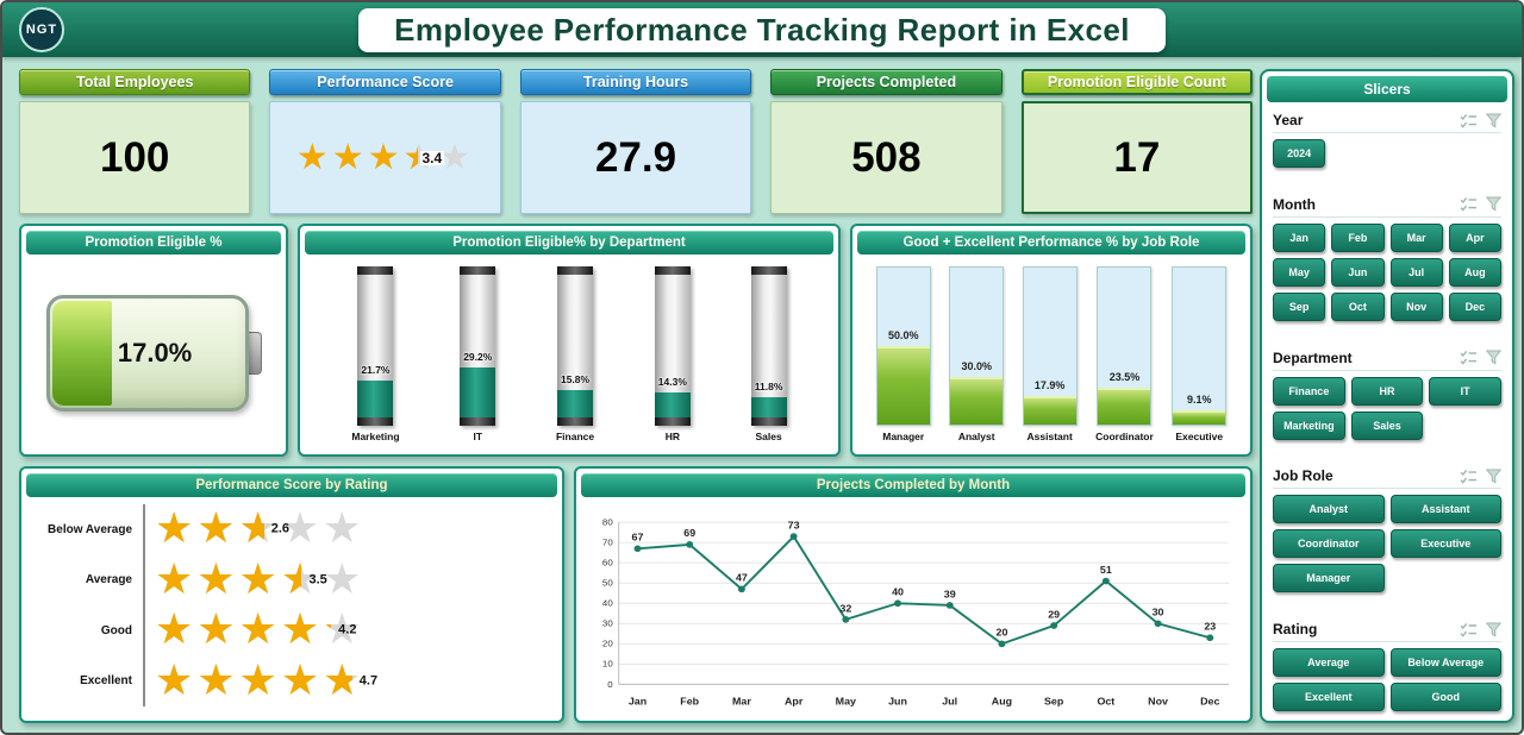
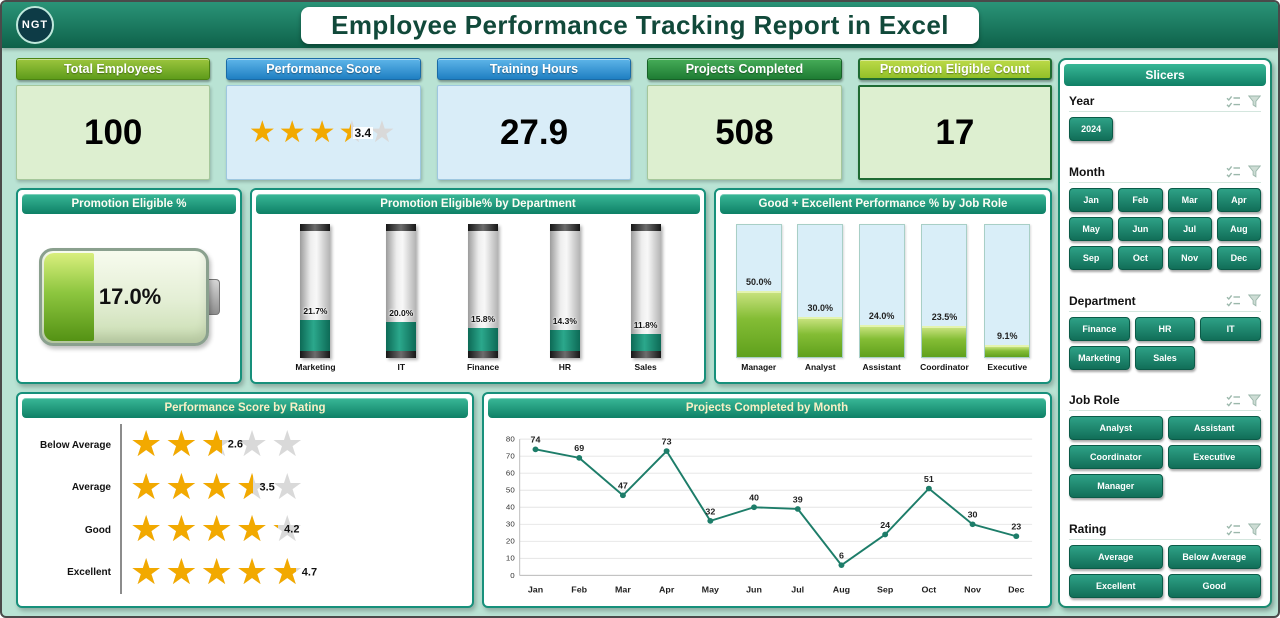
Promotion Eligible% by Department/IT: 29.2% -> 20.0%
Good + Excellent Performance % by Job Role/Assistant: 17.9% -> 24.0%
Projects Completed by Month/Jan: 67 -> 74
Projects Completed by Month/Aug: 20 -> 6
Projects Completed by Month/Sep: 29 -> 24
